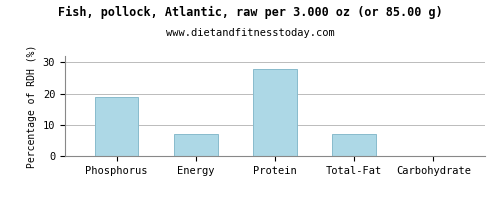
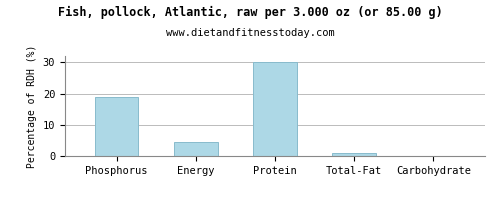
Energy: 7.0 -> 4.5
Protein: 28.0 -> 30.0
Total-Fat: 7.0 -> 1.0
